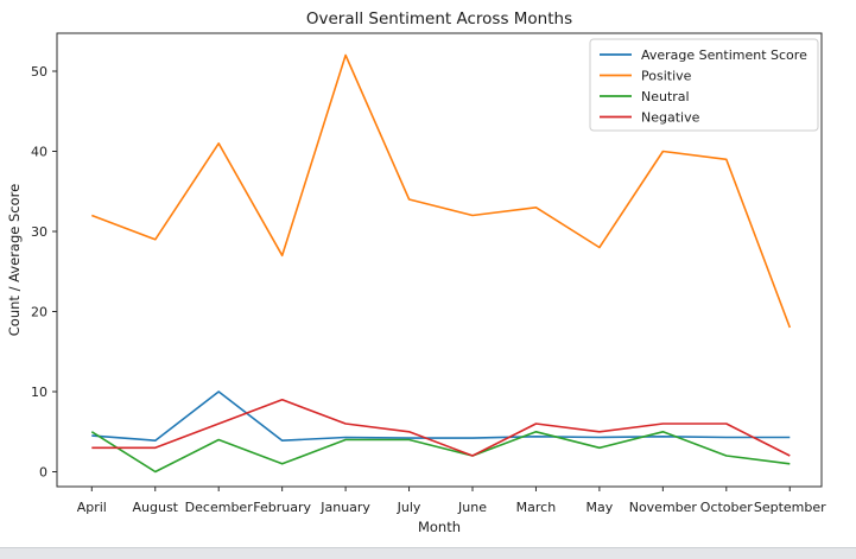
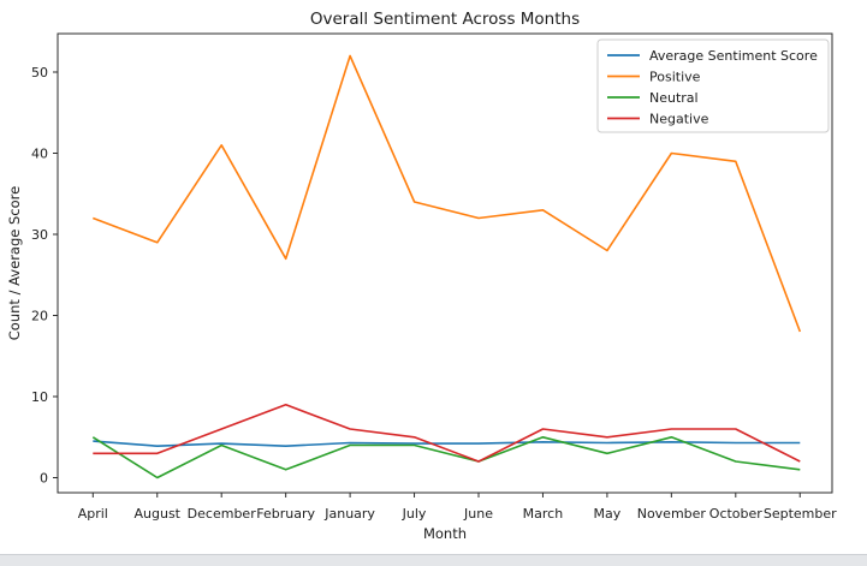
Average Sentiment Score/December: 10 -> 4
